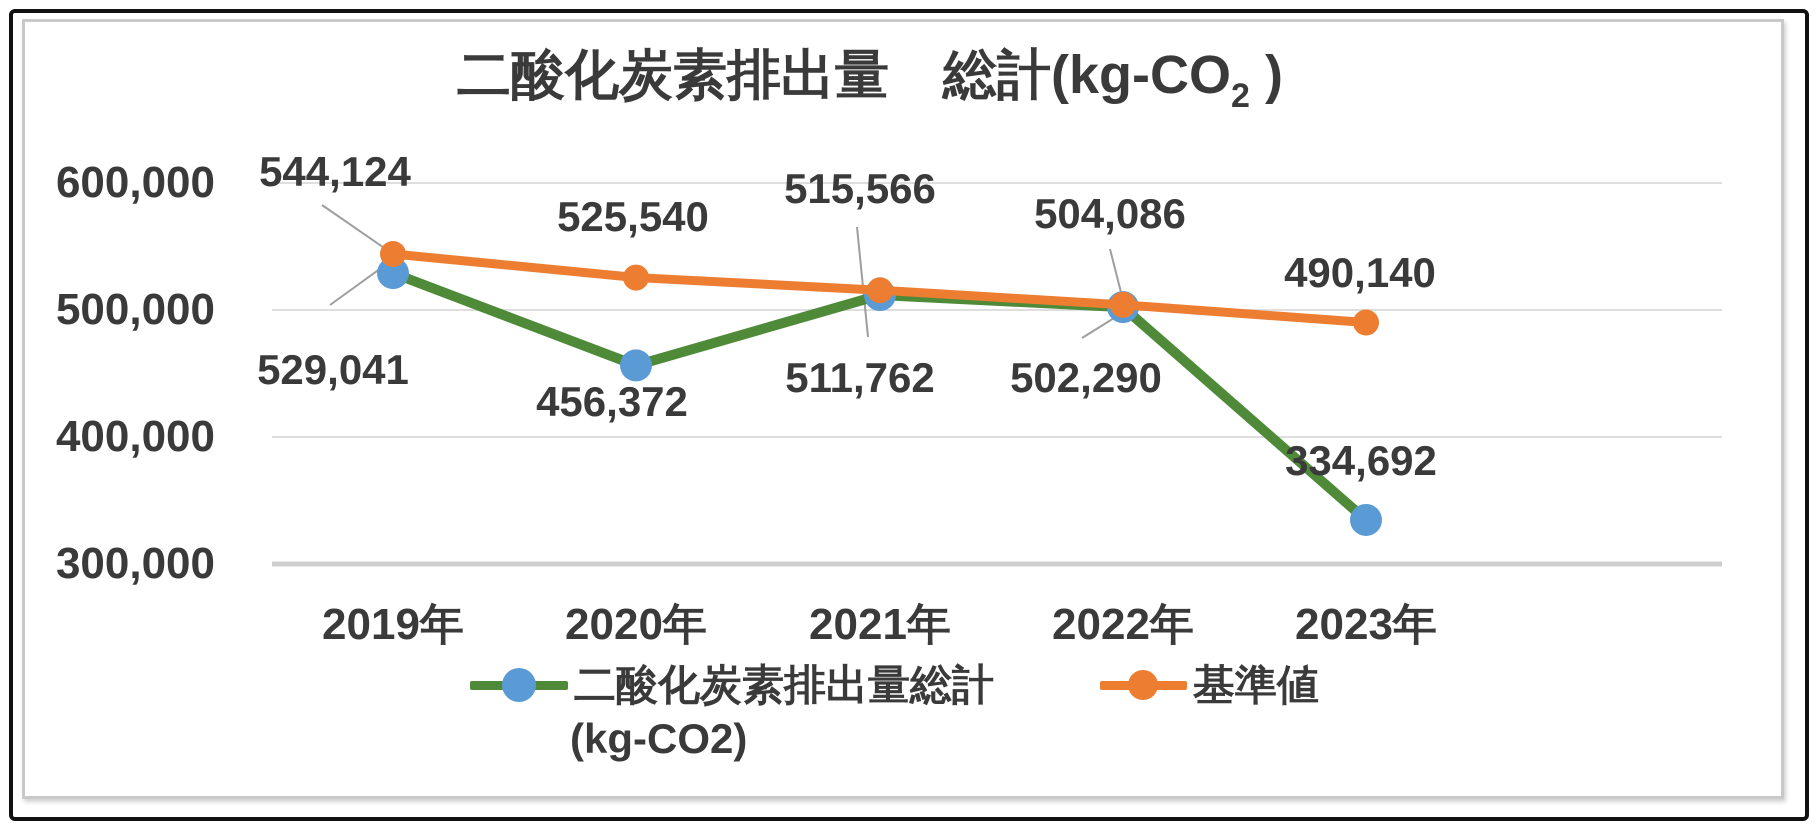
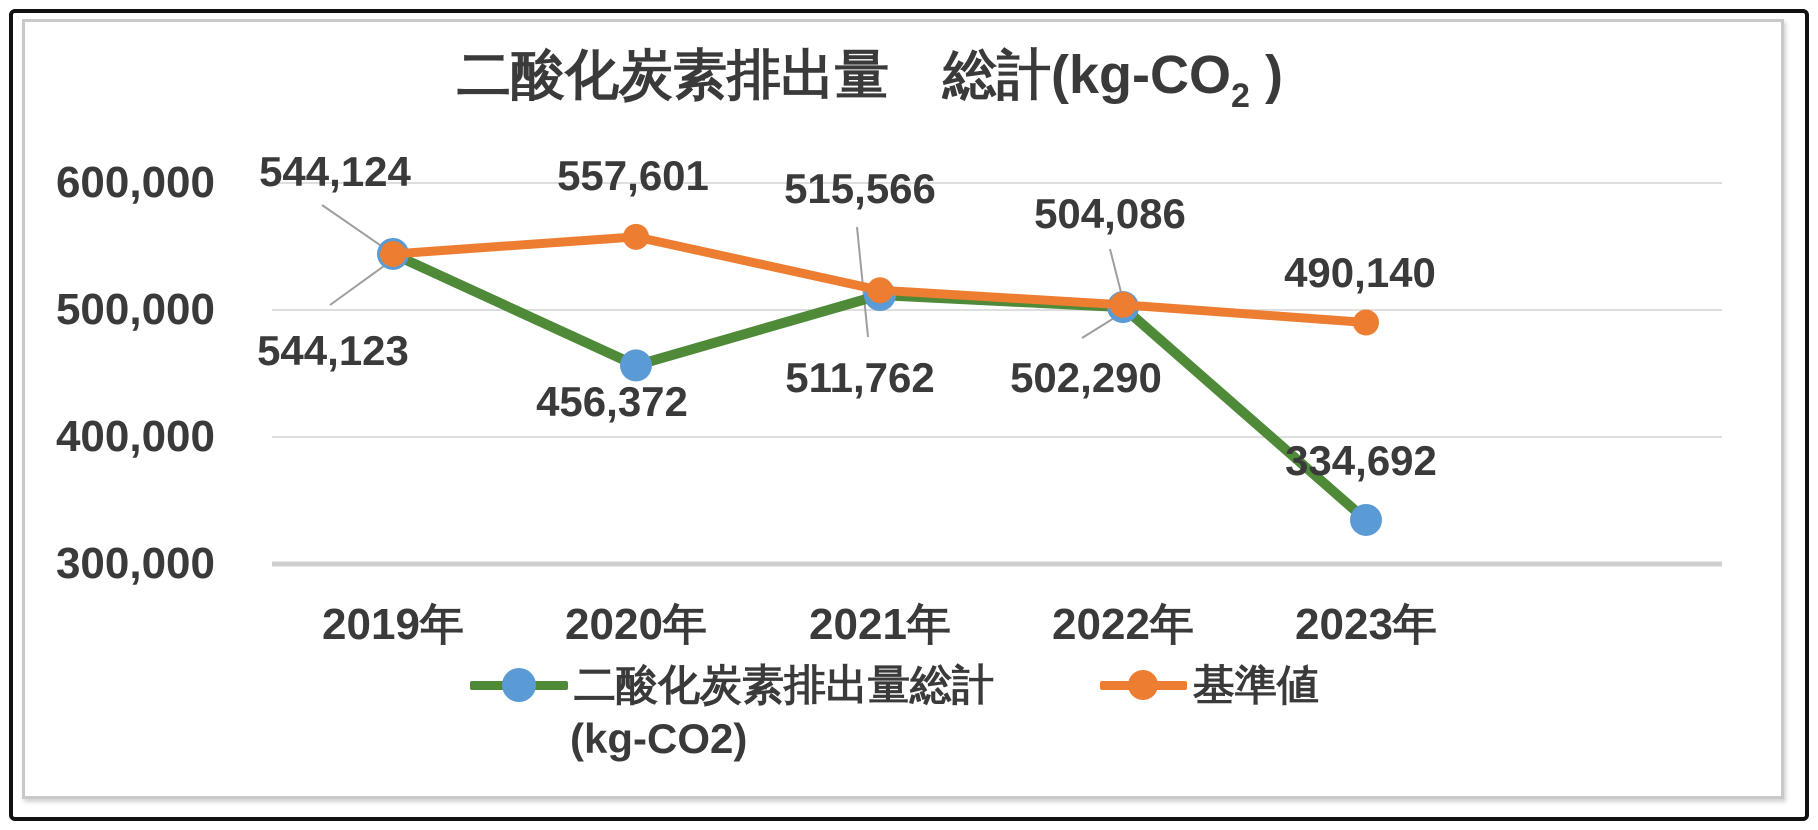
二酸化炭素排出量総計 (kg-CO2)/2019年: 529,041 -> 544,123
基準値/2020年: 525,540 -> 557,601
